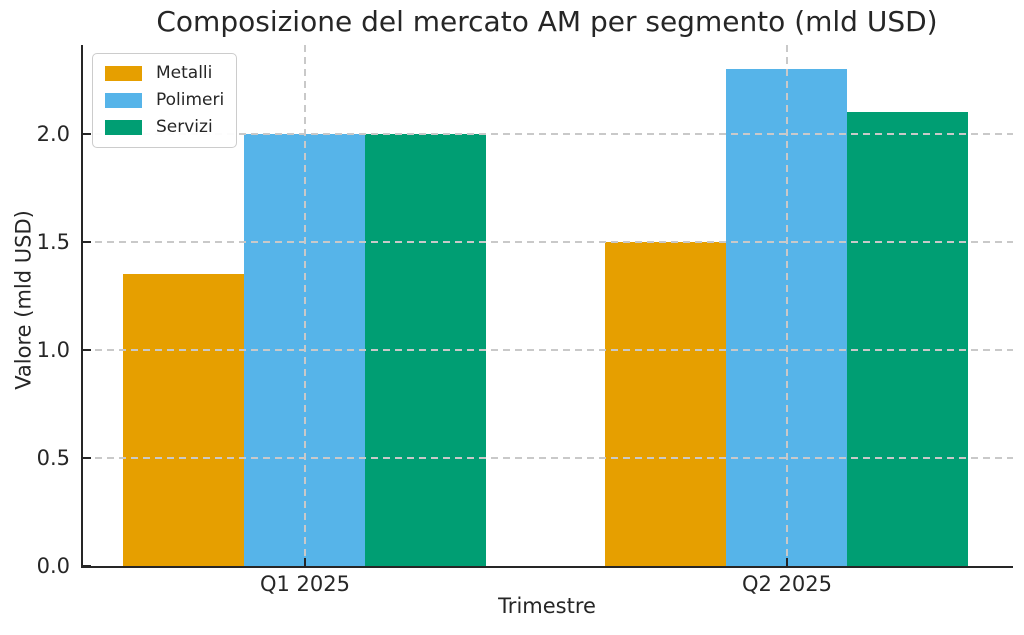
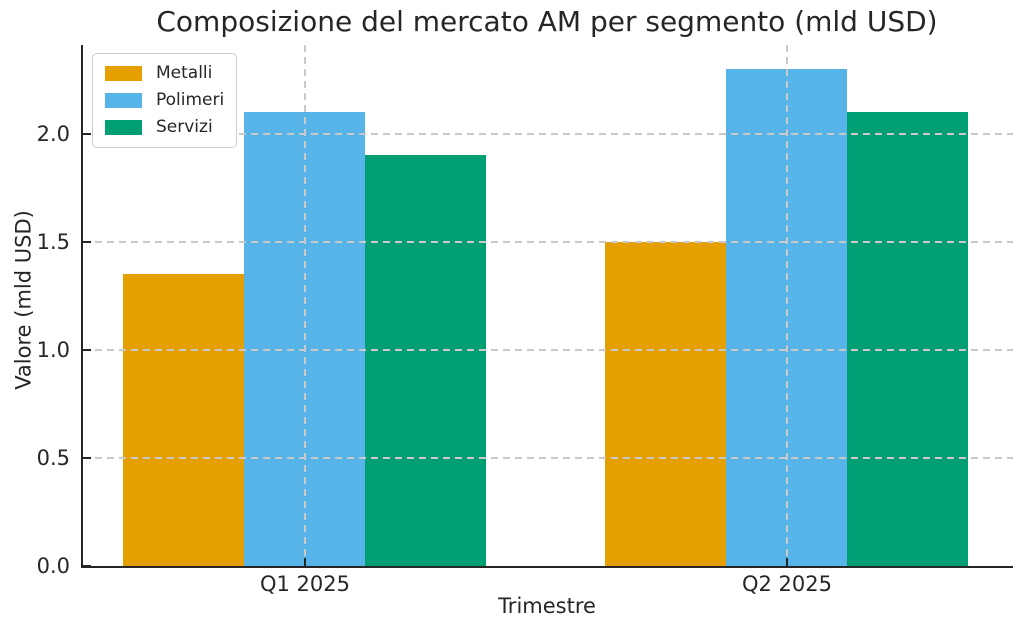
Polimeri/Q1 2025: 2.0 -> 2.1
Servizi/Q1 2025: 2.0 -> 1.9
